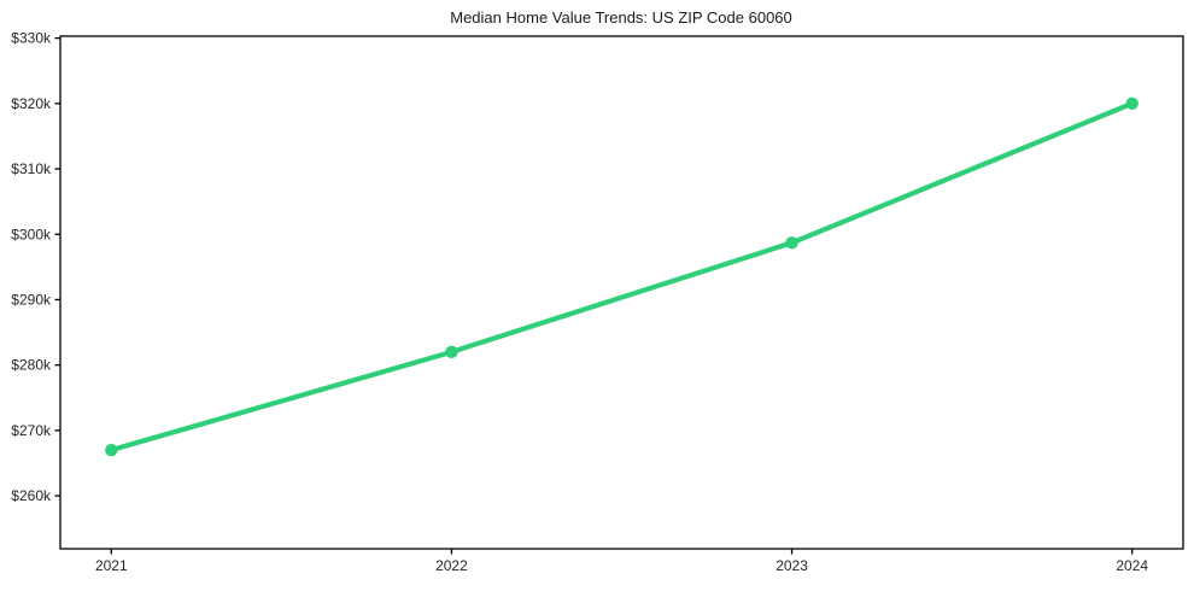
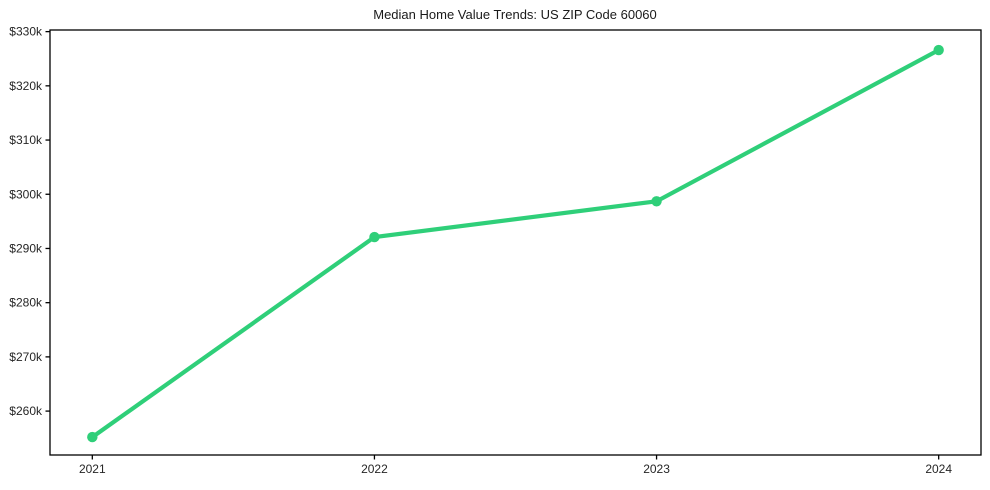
2021: $267k -> $255k
2022: $282k -> $292k
2024: $320k -> $327k
